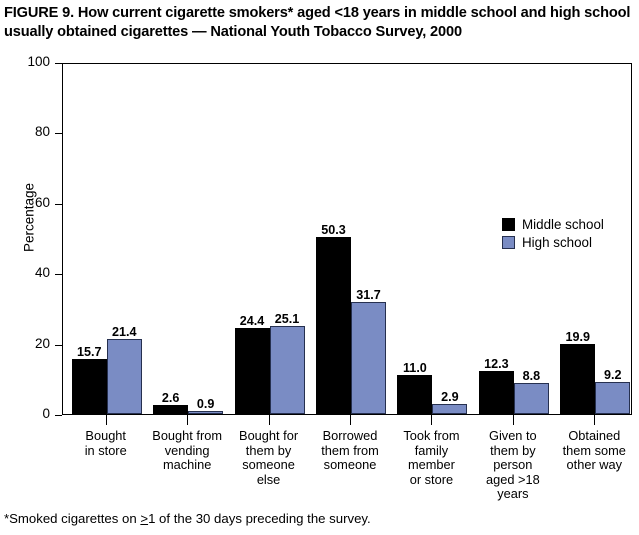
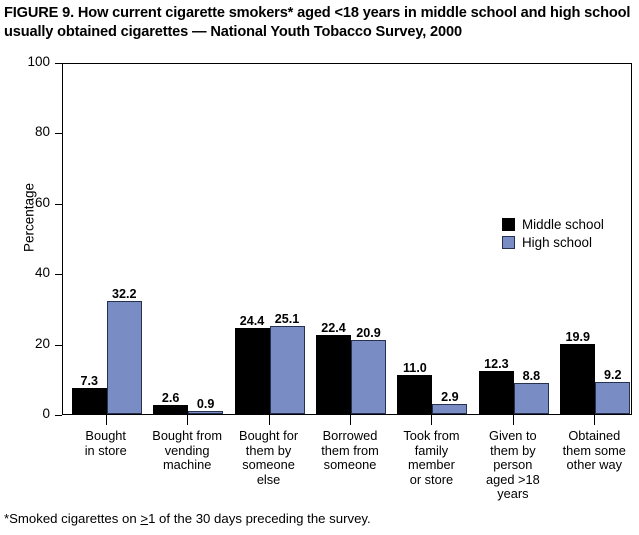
Middle school/Bought in store: 15.7 -> 7.3
High school/Bought in store: 21.4 -> 32.2
Middle school/Borrowed them from someone: 50.3 -> 22.4
High school/Borrowed them from someone: 31.7 -> 20.9
